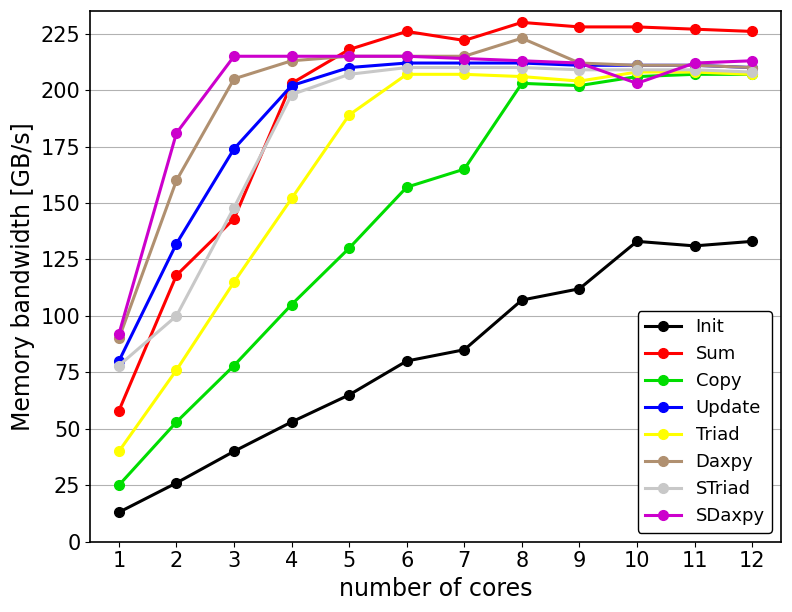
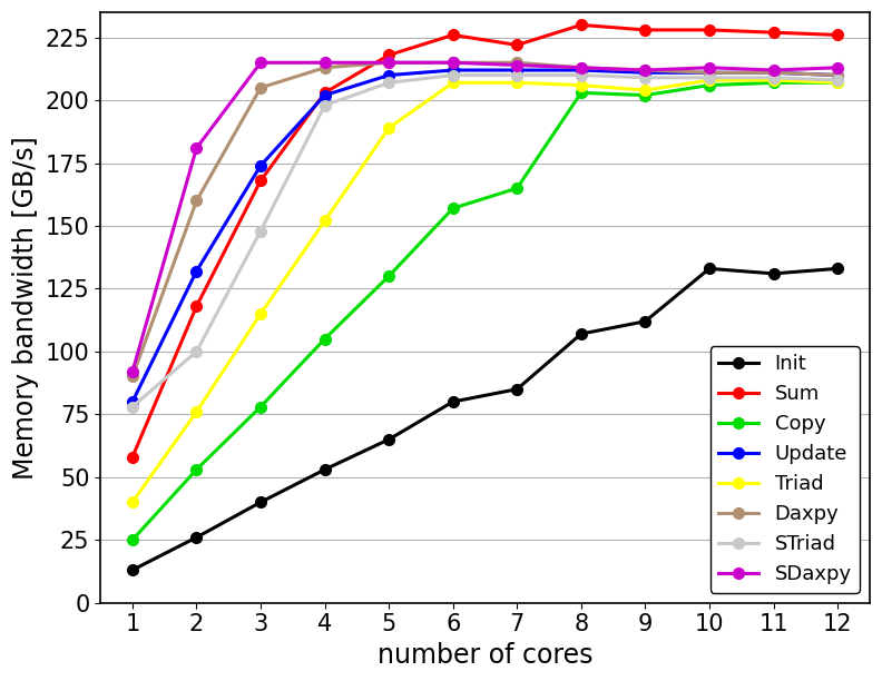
Sum/3: 143 -> 168
Daxpy/8: 223 -> 213
SDaxpy/10: 203 -> 213
